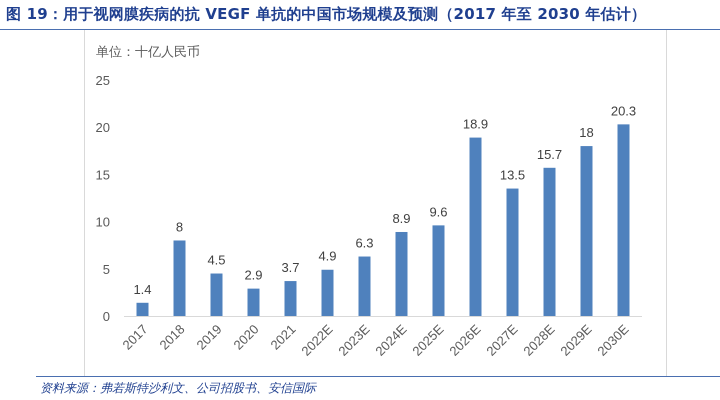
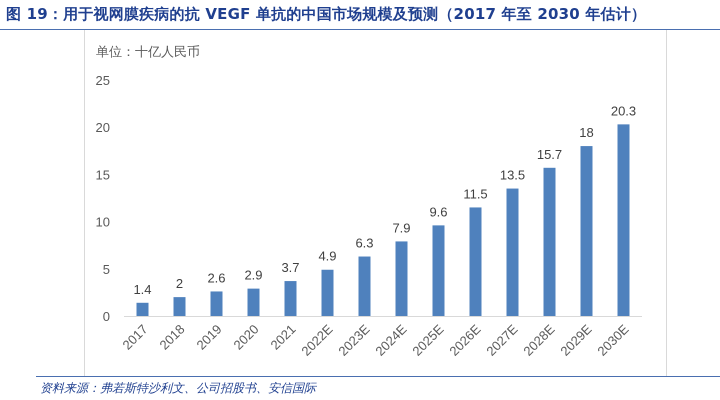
2018: 8 -> 2
2019: 4.5 -> 2.6
2024E: 8.9 -> 7.9
2026E: 18.9 -> 11.5
